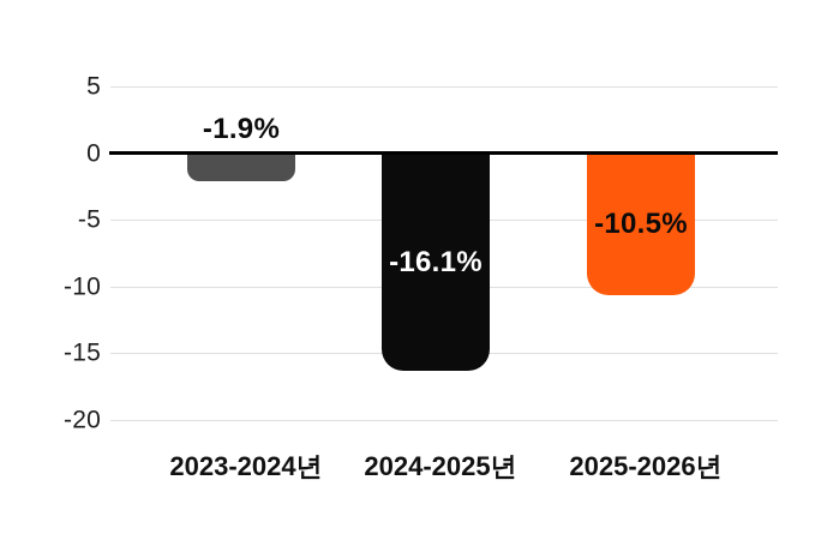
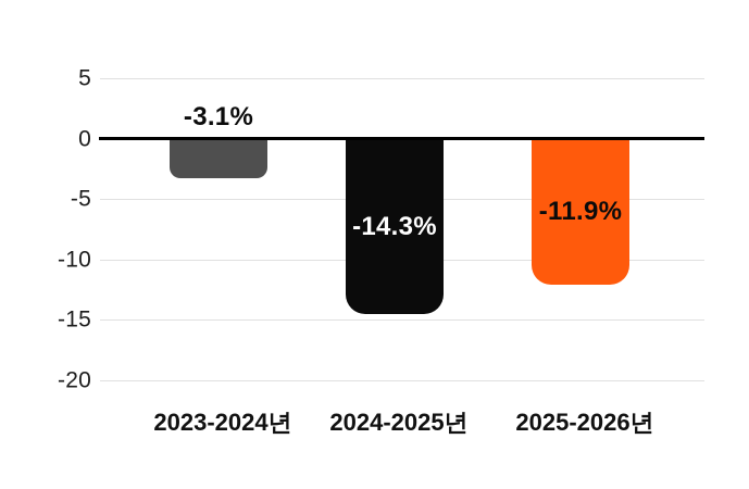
2023-2024년: -1.9% -> -3.1%
2024-2025년: -16.1% -> -14.3%
2025-2026년: -10.5% -> -11.9%
